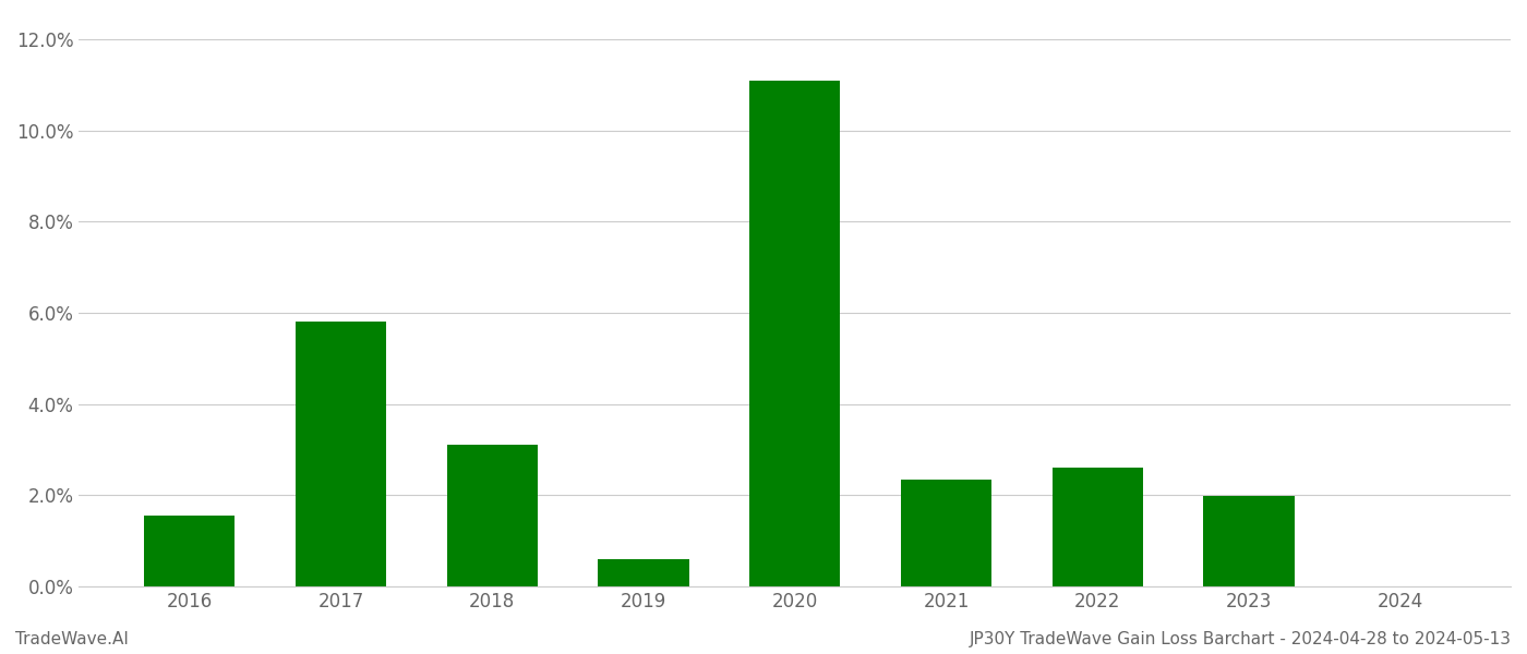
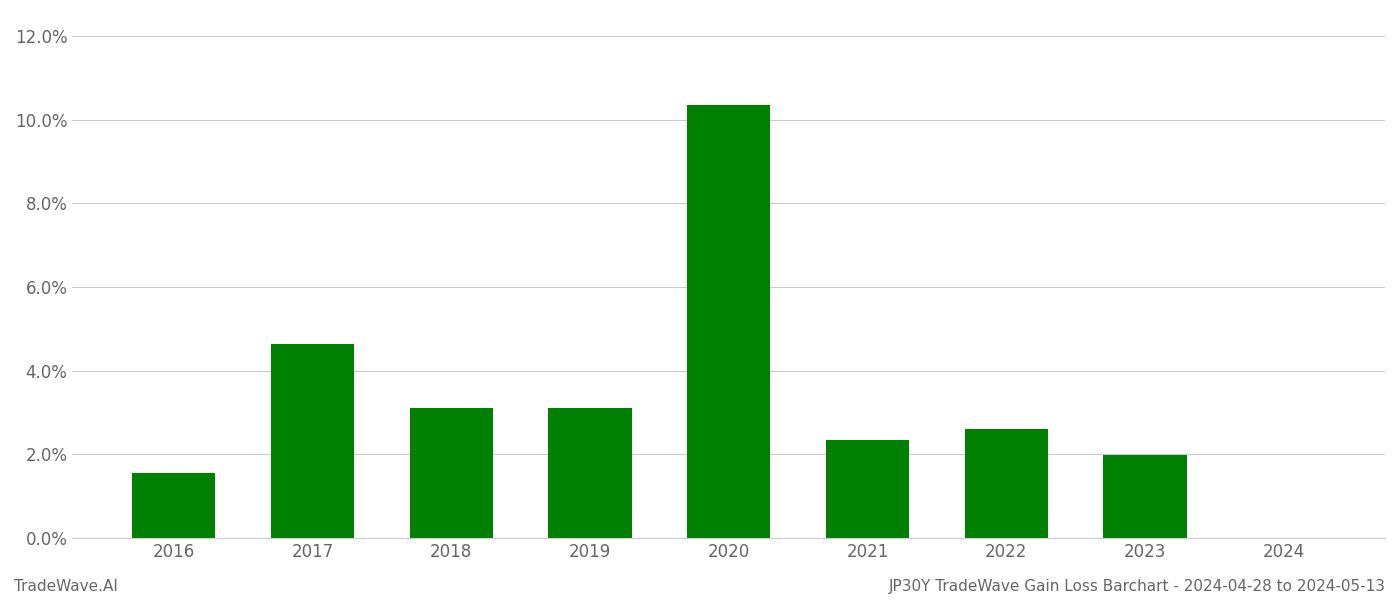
2017: 5.80% -> 4.65%
2019: 0.60% -> 3.10%
2020: 11.10% -> 10.35%
